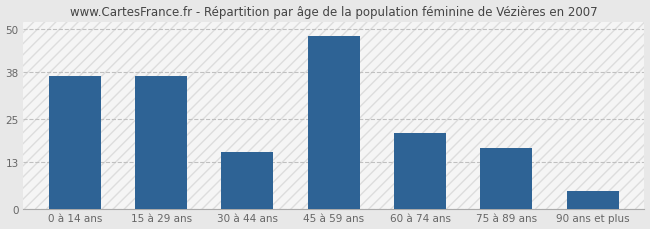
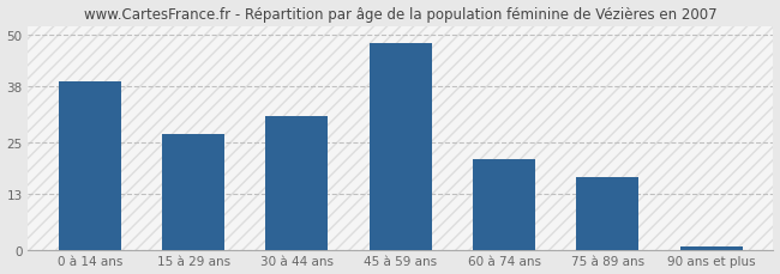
0 à 14 ans: 37 -> 39
15 à 29 ans: 37 -> 27
30 à 44 ans: 16 -> 31
90 ans et plus: 5 -> 1
